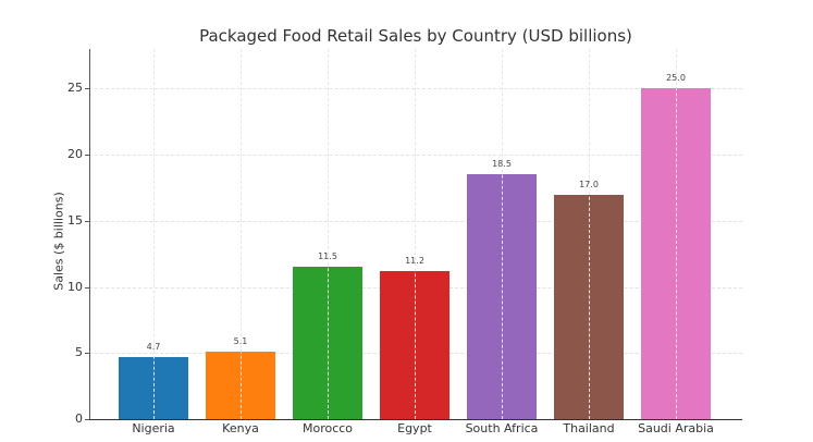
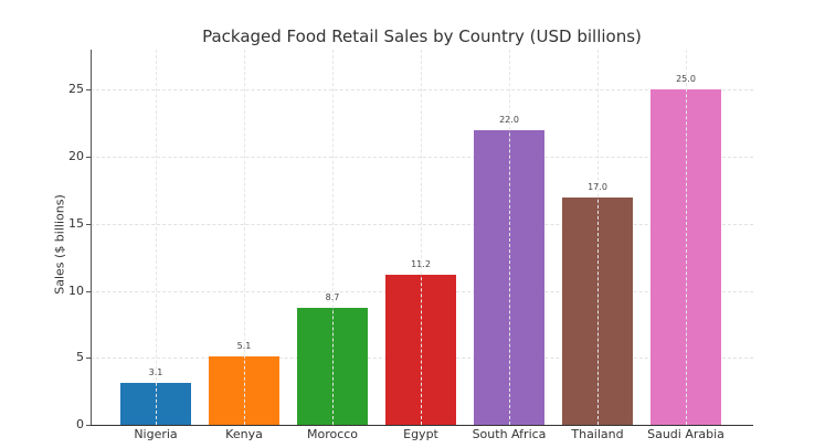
Nigeria: 4.7 -> 3.1
Morocco: 11.5 -> 8.7
South Africa: 18.5 -> 22.0
